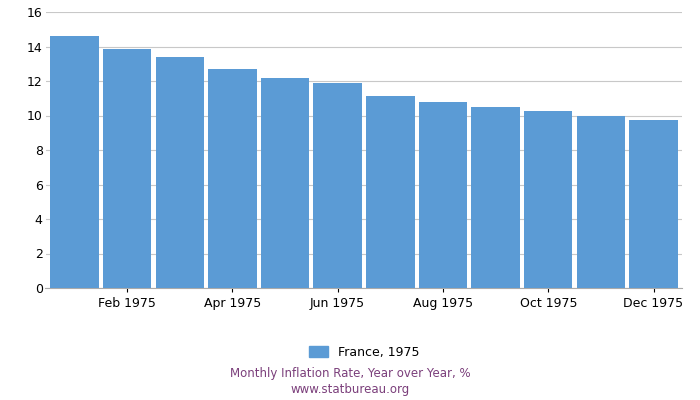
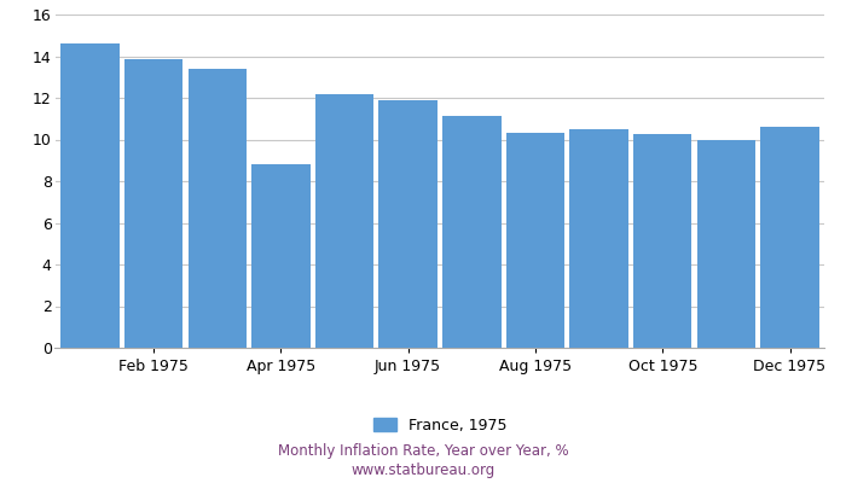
Apr 1975: 12.7 -> 8.8
Aug 1975: 10.8 -> 10.3
Dec 1975: 9.8 -> 10.6
